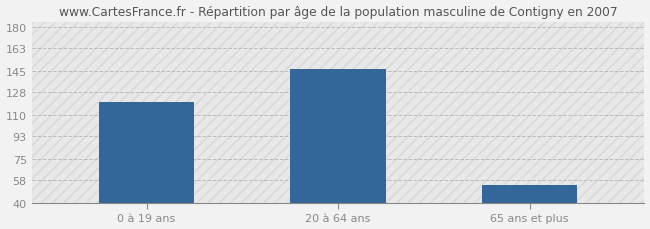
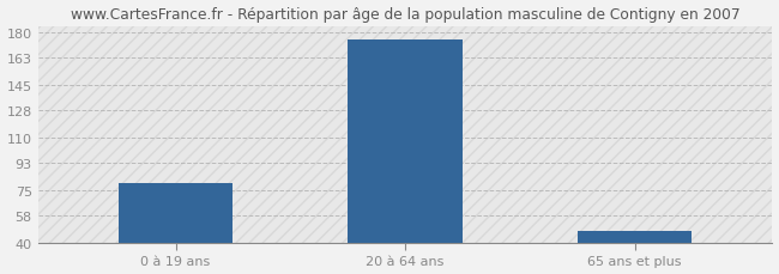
0 à 19 ans: 120 -> 80
20 à 64 ans: 146 -> 175
65 ans et plus: 54 -> 48
